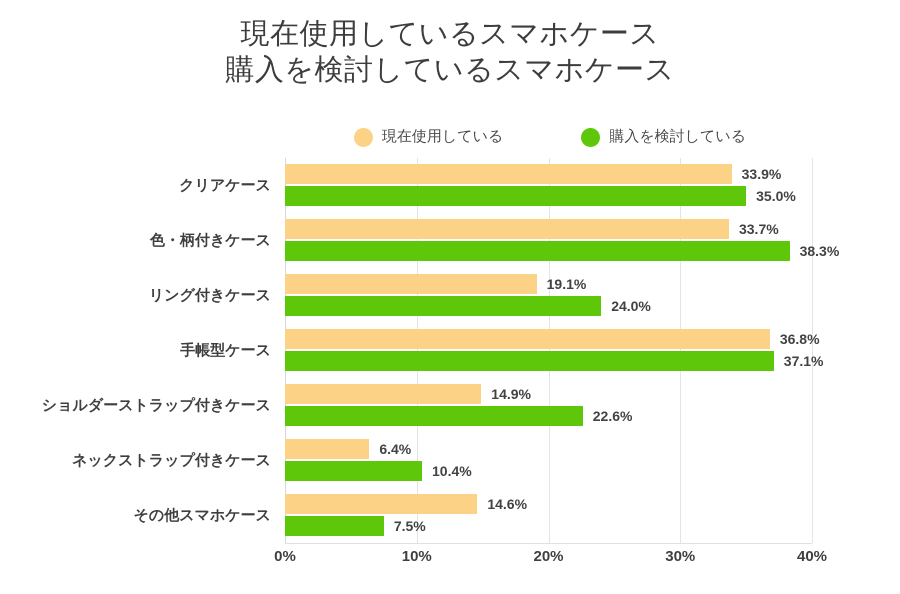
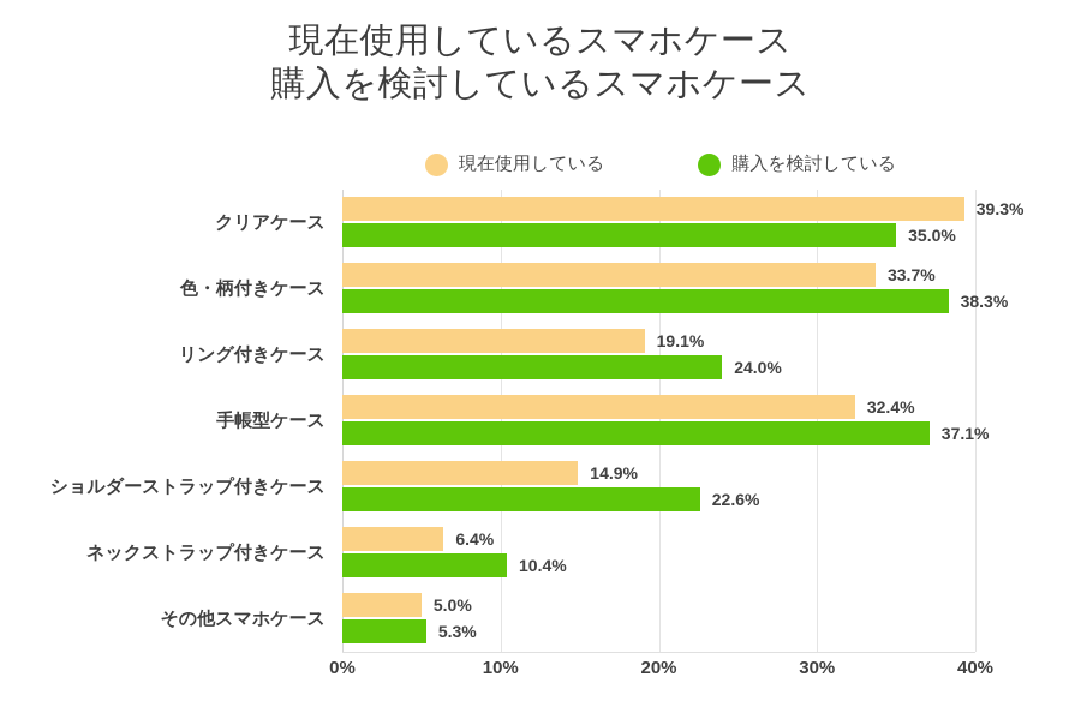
現在使用している/クリアケース: 33.9% -> 39.3%
現在使用している/手帳型ケース: 36.8% -> 32.4%
現在使用している/その他スマホケース: 14.6% -> 5.0%
購入を検討している/その他スマホケース: 7.5% -> 5.3%
